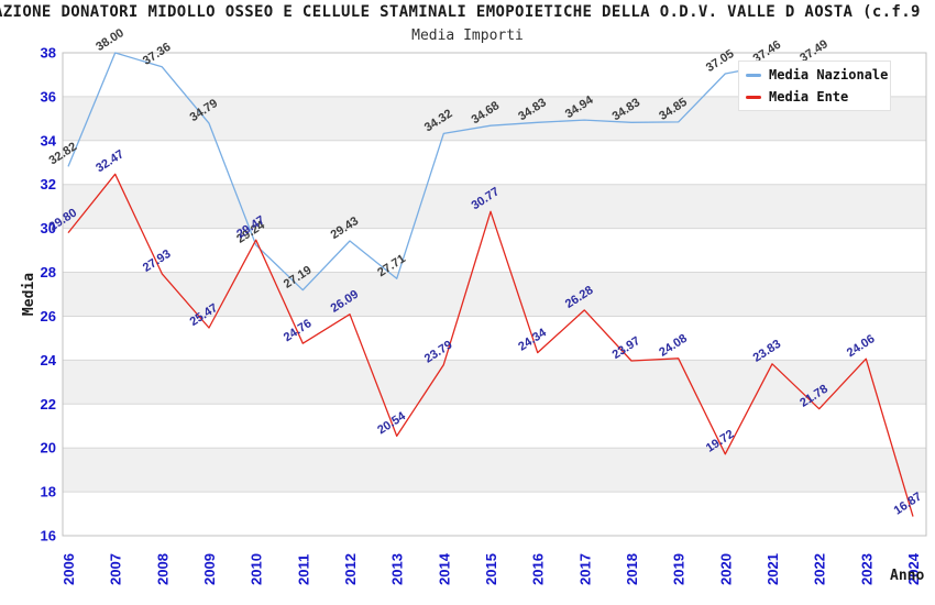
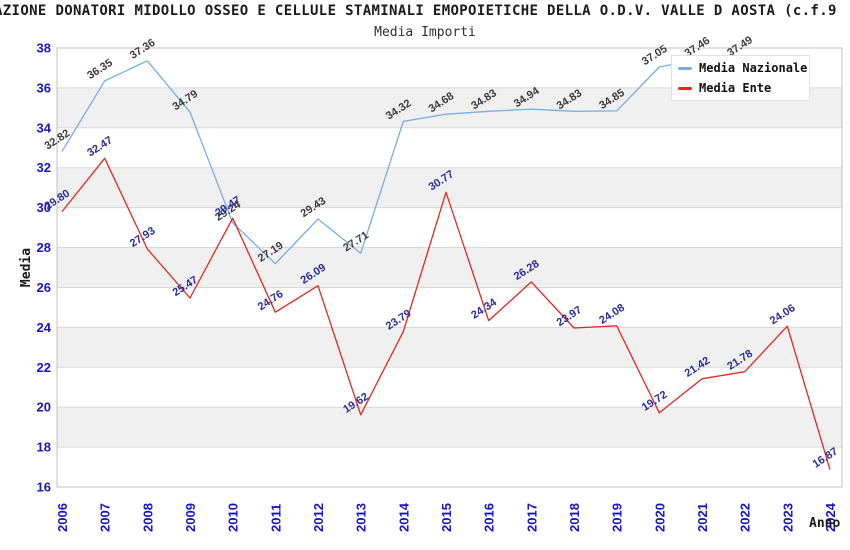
Media Nazionale/2007: 38.00 -> 36.35
Media Ente/2013: 20.54 -> 19.62
Media Ente/2021: 23.83 -> 21.42
